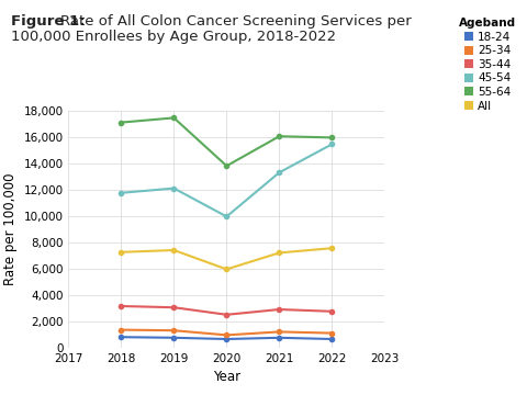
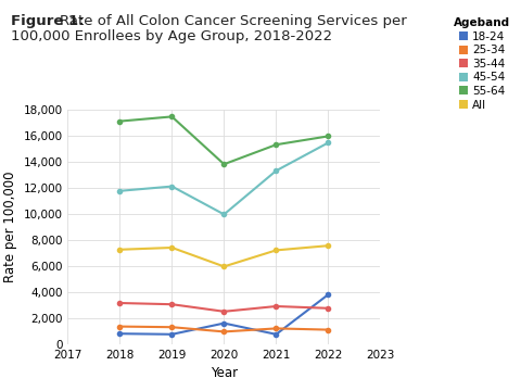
18-24/2020: 600 -> 1,600
55-64/2021: 16,000 -> 15,300
18-24/2022: 600 -> 3,800
